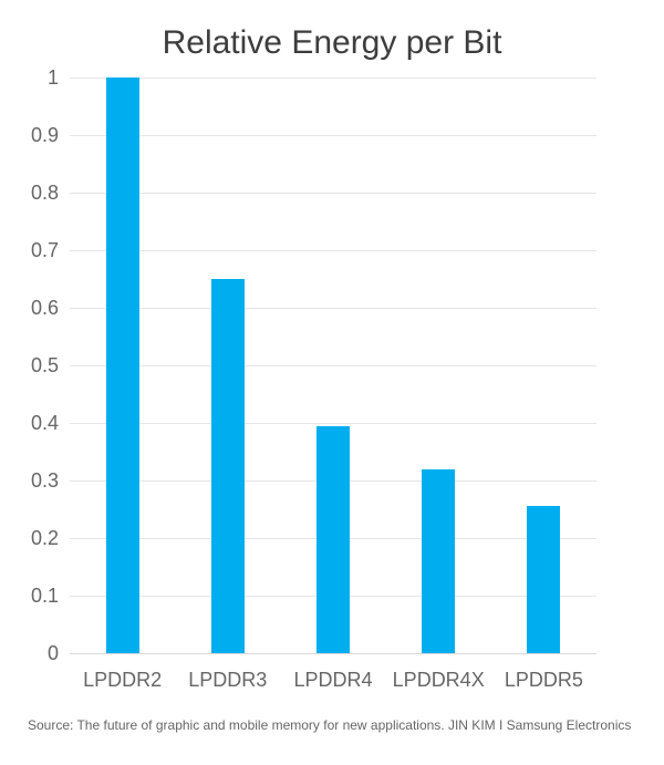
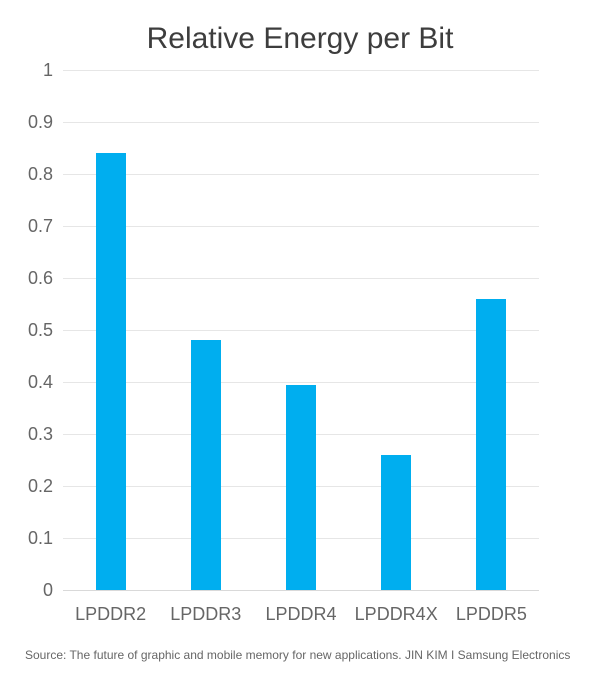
LPDDR2: 1.00 -> 0.84
LPDDR3: 0.65 -> 0.48
LPDDR4X: 0.32 -> 0.26
LPDDR5: 0.26 -> 0.56
